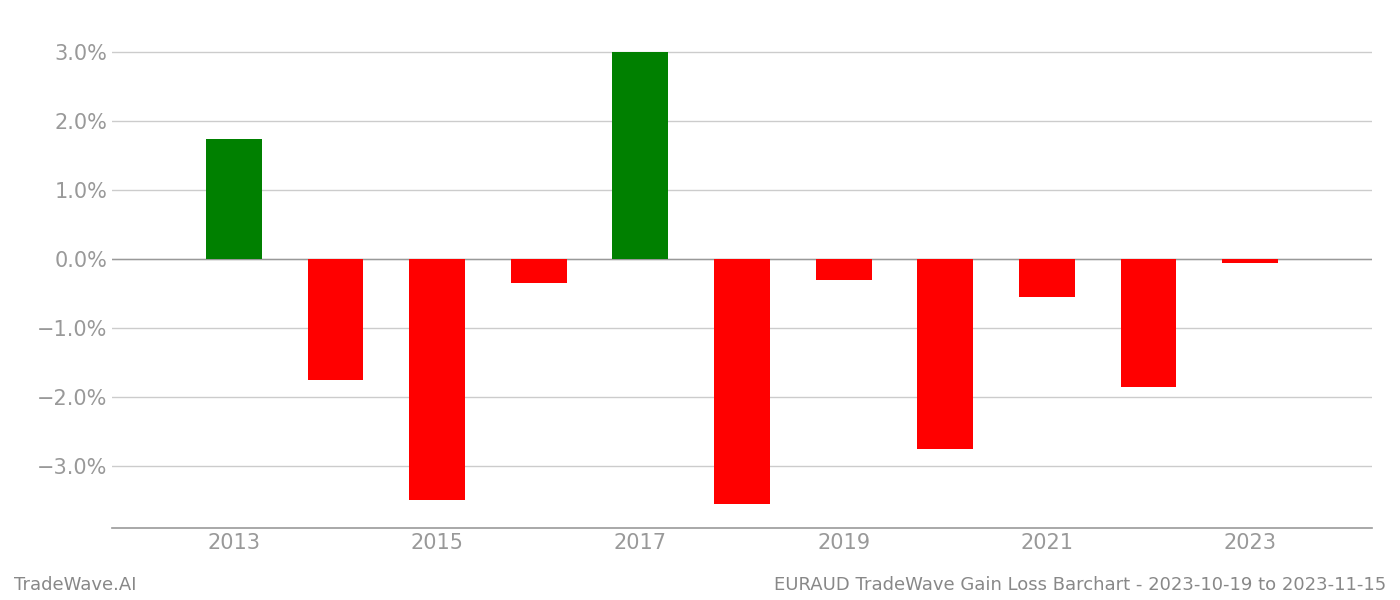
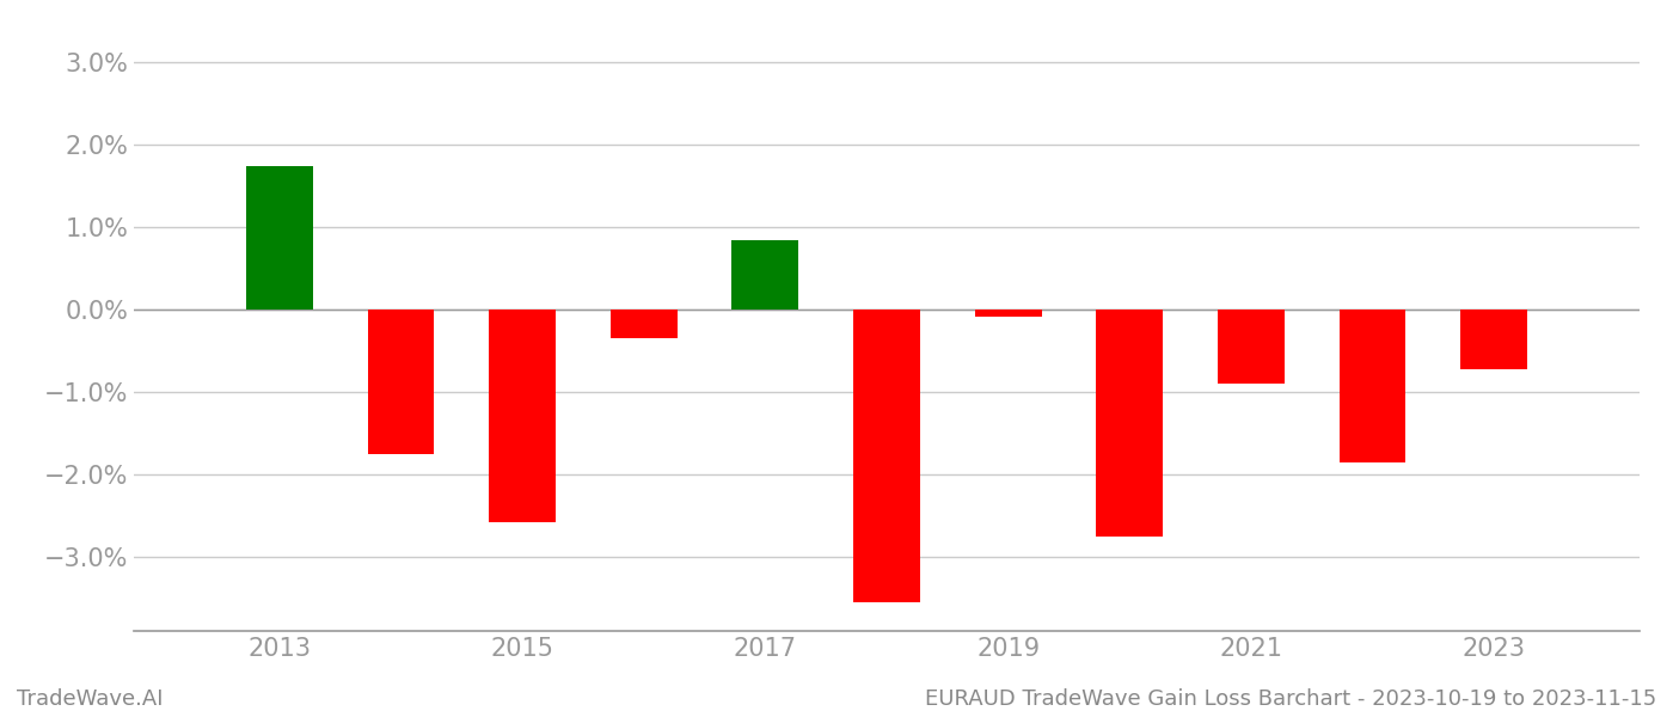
2015: -3.50% -> -2.58%
2017: 3.00% -> 0.84%
2019: -0.30% -> -0.08%
2021: -0.55% -> -0.90%
2023: -0.05% -> -0.72%
